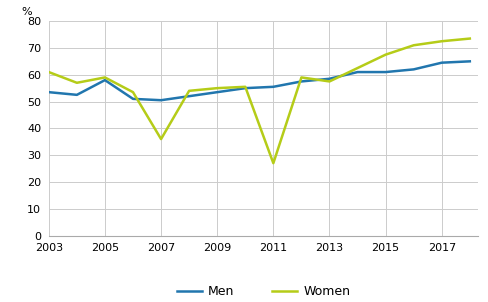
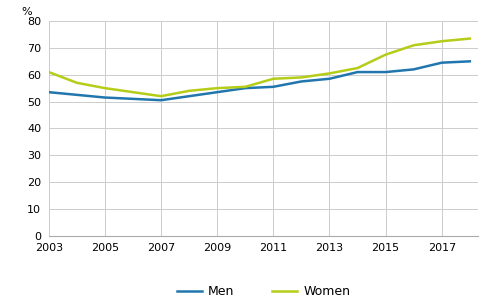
Men/2005: 58.0 -> 51.5
Women/2005: 59.0 -> 55.0
Women/2007: 36.0 -> 52.0
Women/2011: 27.0 -> 58.5
Women/2013: 57.5 -> 60.5
